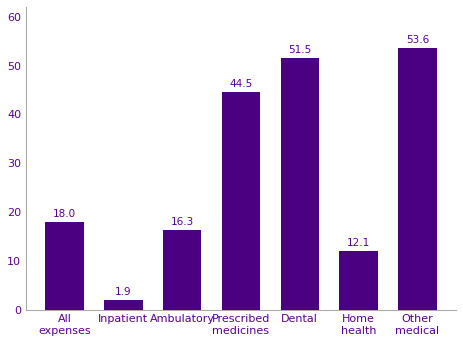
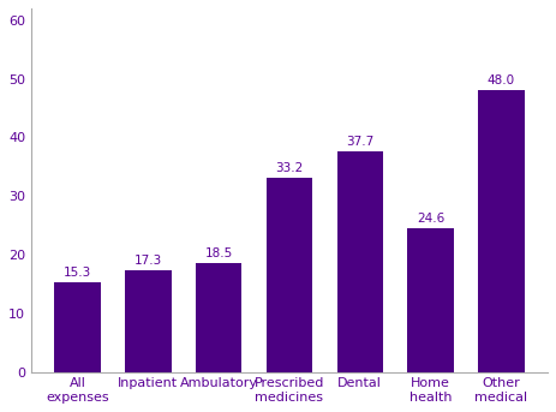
All expenses: 18.0 -> 15.3
Inpatient: 1.9 -> 17.3
Ambulatory: 16.3 -> 18.5
Prescribed medicines: 44.5 -> 33.2
Dental: 51.5 -> 37.7
Home health: 12.1 -> 24.6
Other medical: 53.6 -> 48.0
